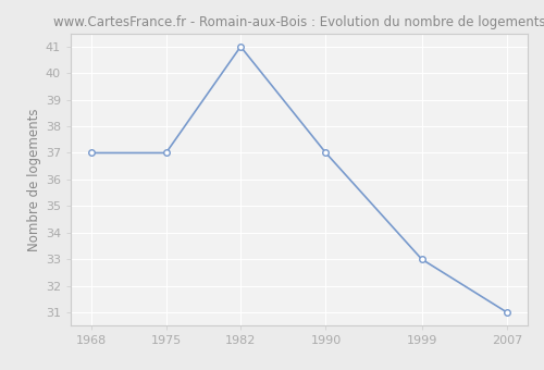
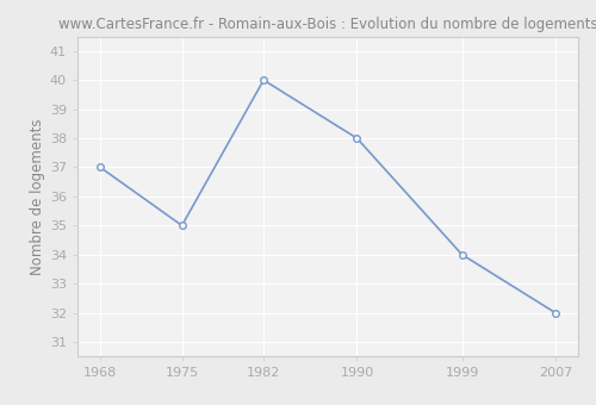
1975: 37 -> 35
1982: 41 -> 40
1990: 37 -> 38
1999: 33 -> 34
2007: 31 -> 32
